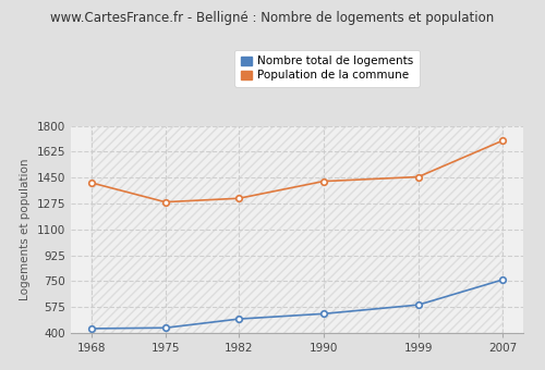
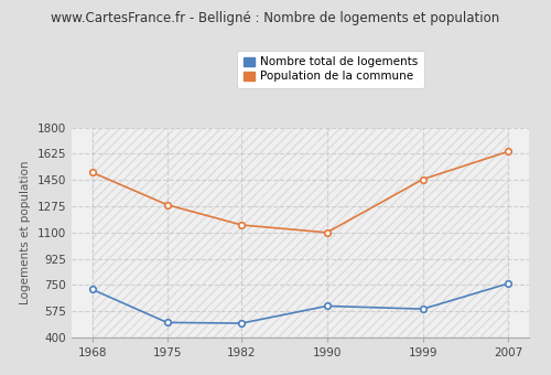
Nombre total de logements/1968: 430 -> 720
Population de la commune/1968: 1420 -> 1500
Nombre total de logements/1975: 440 -> 500
Population de la commune/1982: 1310 -> 1150
Nombre total de logements/1990: 530 -> 610
Population de la commune/1990: 1420 -> 1100
Population de la commune/2007: 1700 -> 1640
